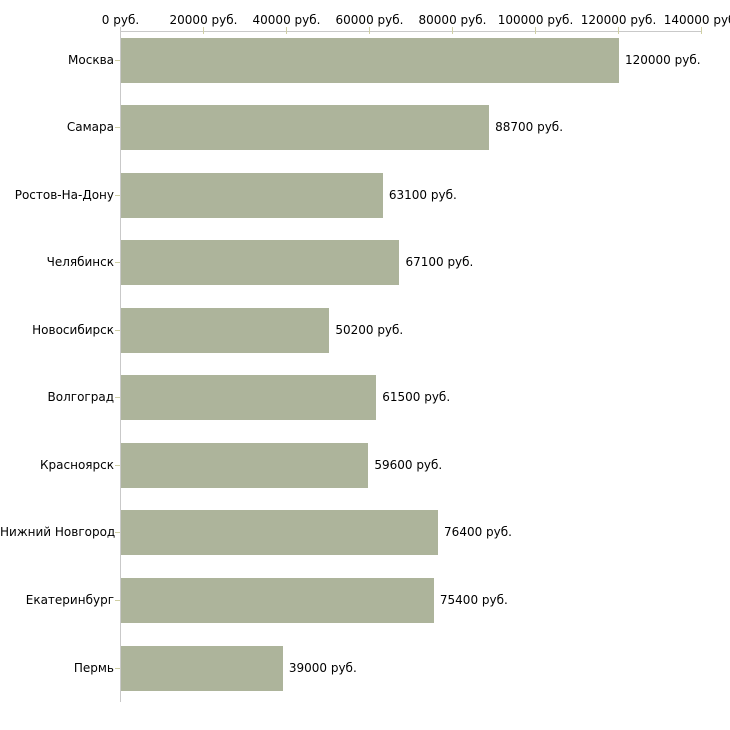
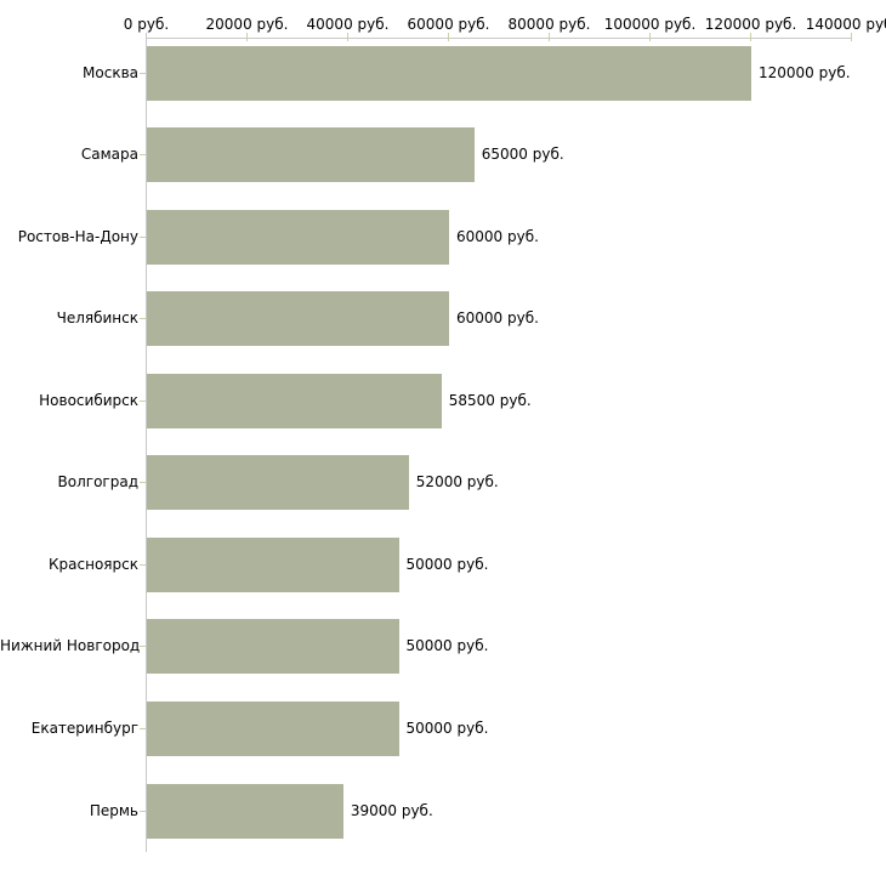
Самара: 88700 -> 65000
Ростов-На-Дону: 63100 -> 60000
Челябинск: 67100 -> 60000
Новосибирск: 50200 -> 58500
Волгоград: 61500 -> 52000
Красноярск: 59600 -> 50000
Нижний Новгород: 76400 -> 50000
Екатеринбург: 75400 -> 50000
